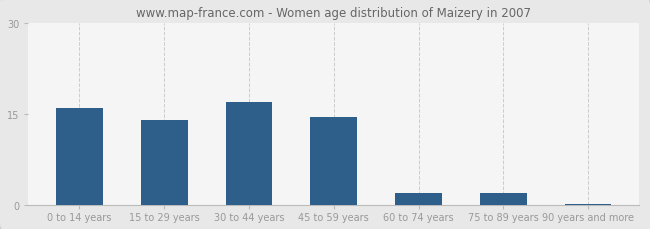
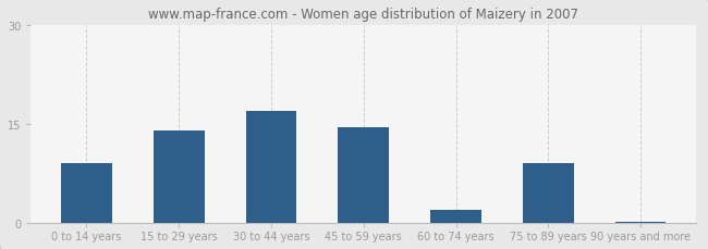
0 to 14 years: 16.0 -> 9.0
75 to 89 years: 2.0 -> 9.0
